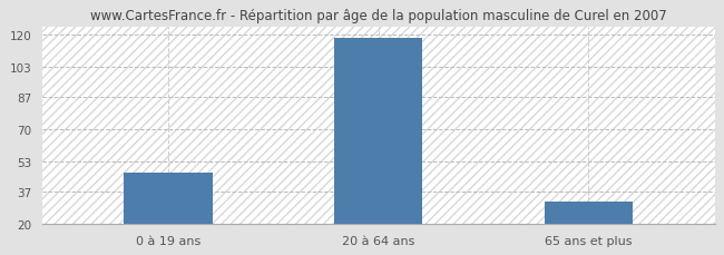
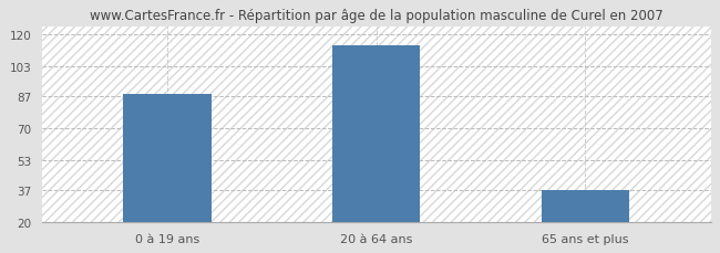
0 à 19 ans: 47 -> 88
20 à 64 ans: 118 -> 114
65 ans et plus: 32 -> 37
